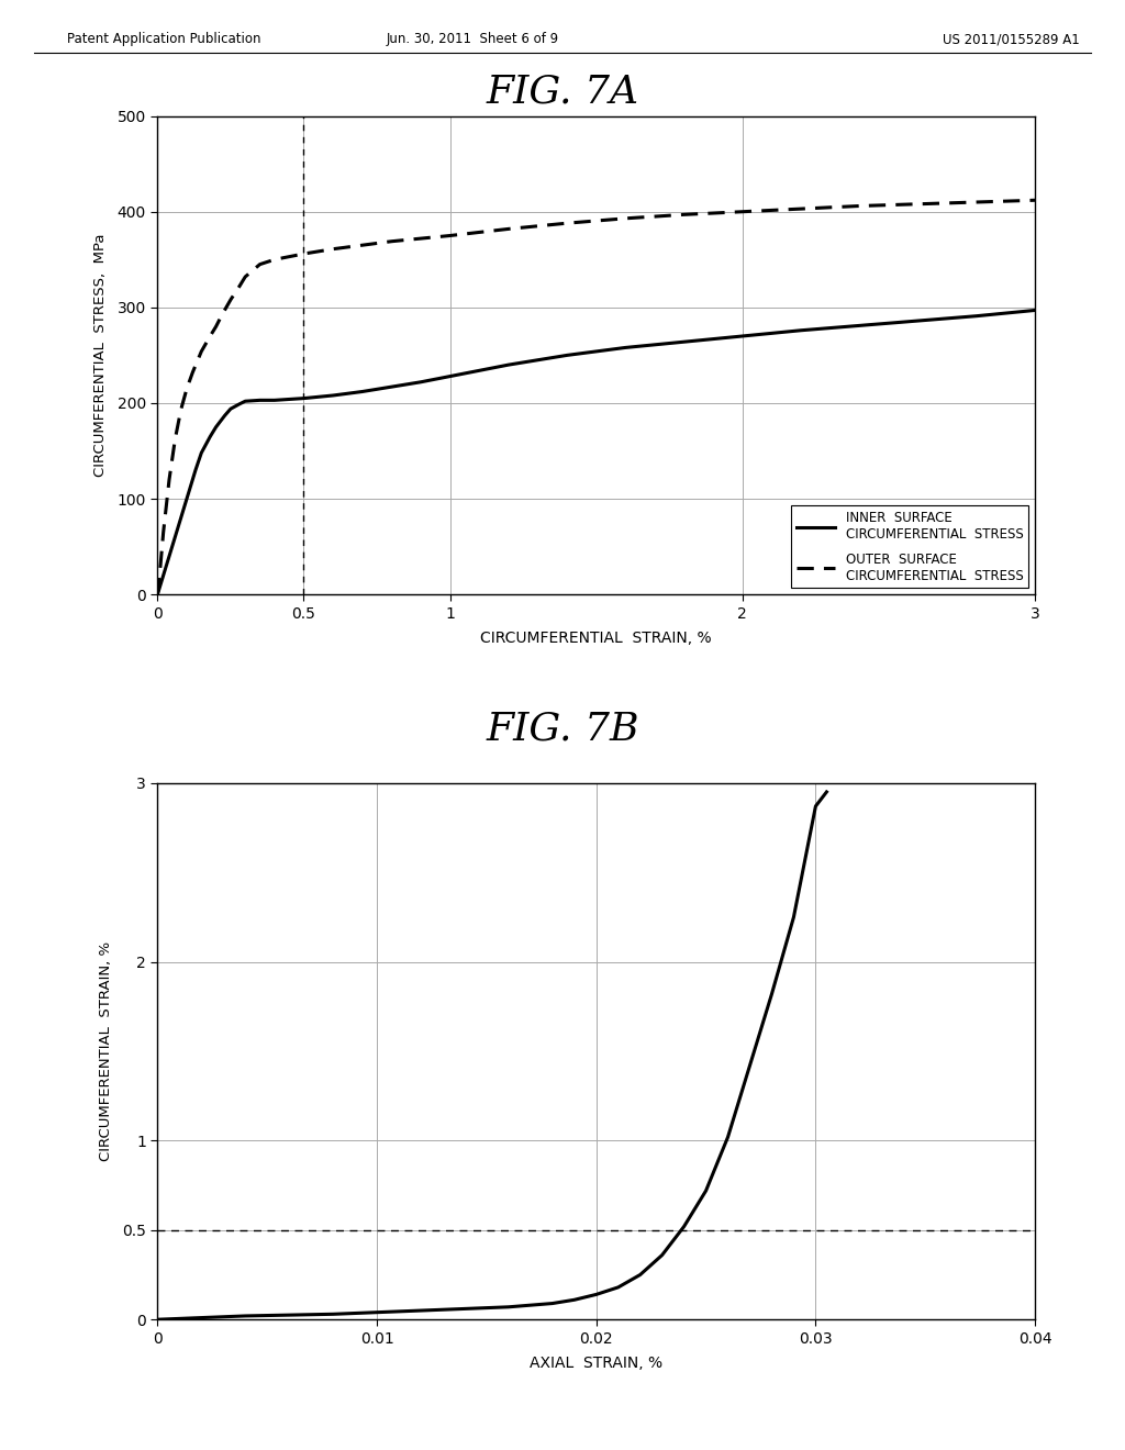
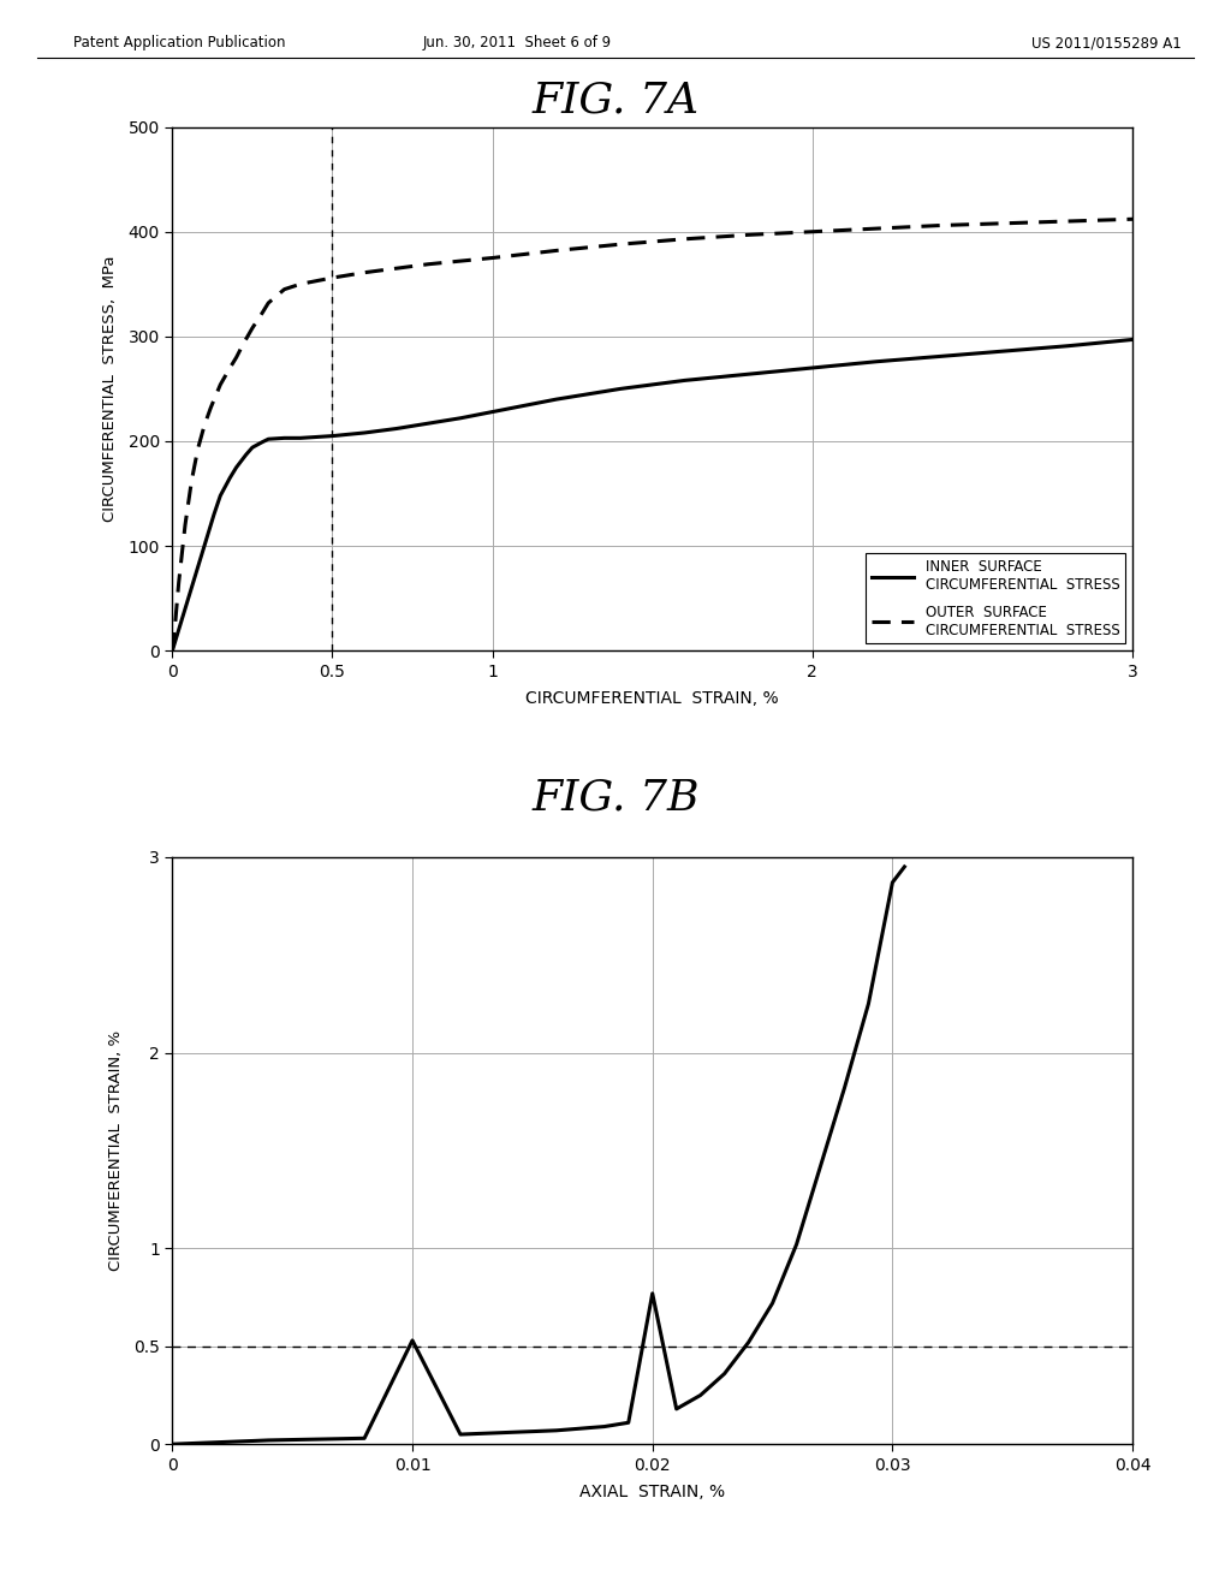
0.01: 0.04 -> 0.53
0.02: 0.14 -> 0.77
